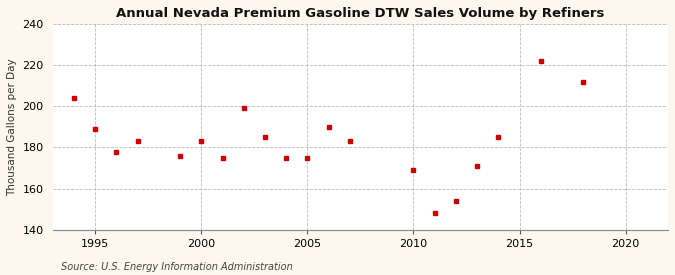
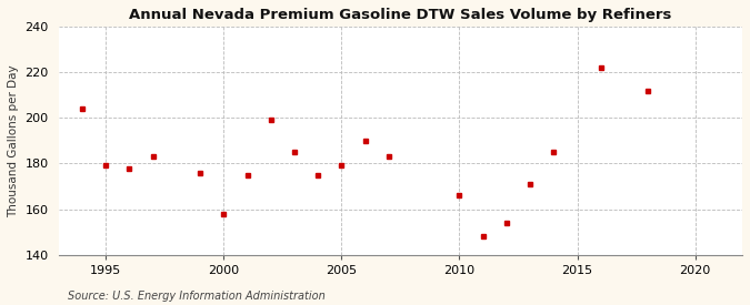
1995: 189 -> 179
2000: 183 -> 158
2005: 175 -> 179
2010: 169 -> 166
